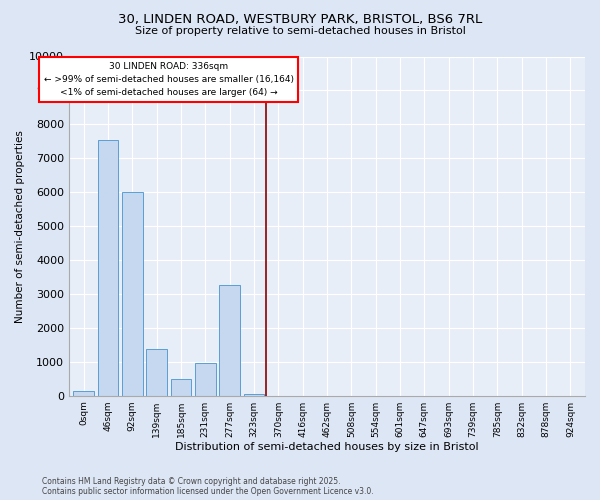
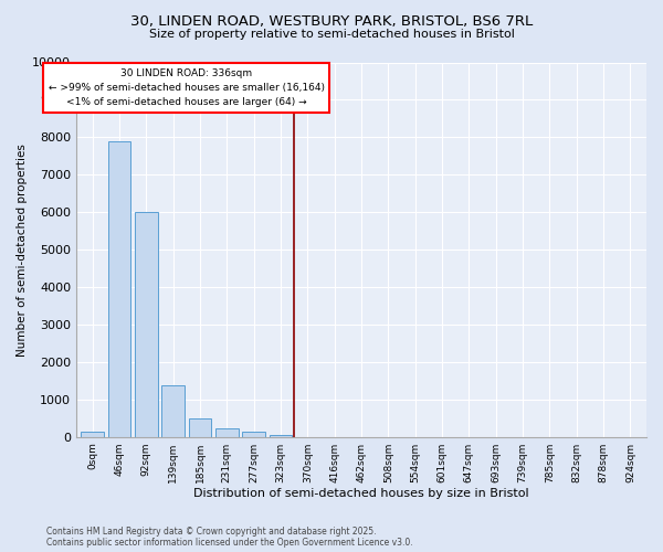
46sqm: 7550 -> 7900
231sqm: 950 -> 220
277sqm: 3250 -> 140
